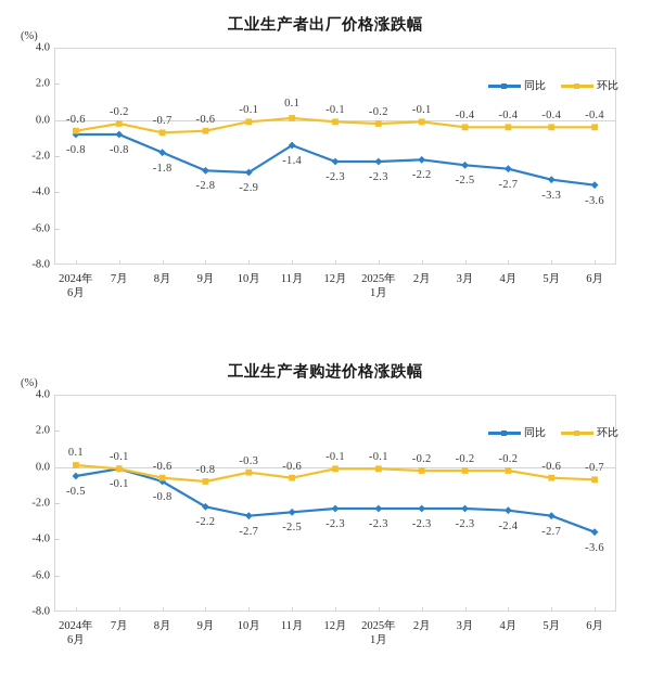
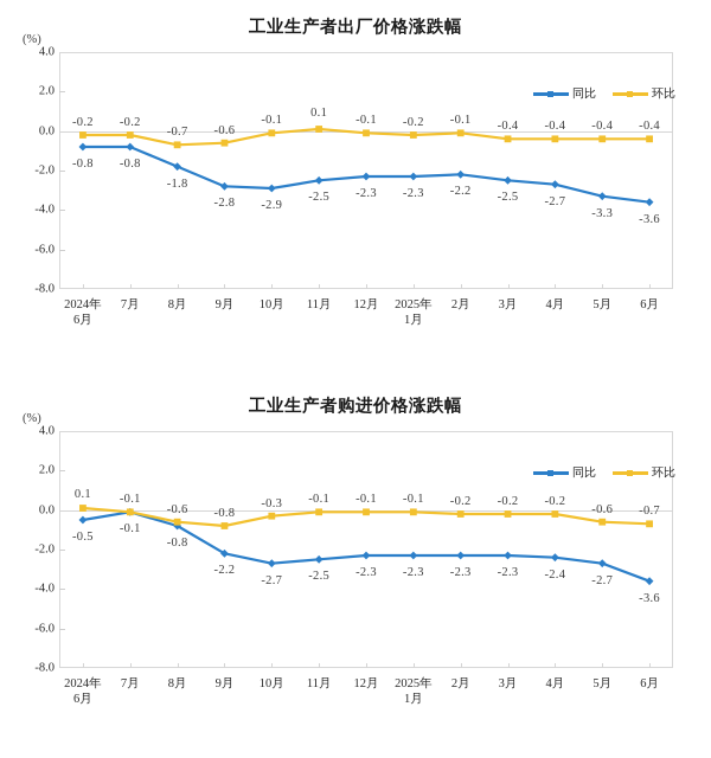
工业生产者出厂价格涨跌幅/环比/2024年6月: -0.6 -> -0.2
工业生产者出厂价格涨跌幅/同比/11月: -1.4 -> -2.5
工业生产者购进价格涨跌幅/环比/11月: -0.6 -> -0.1
